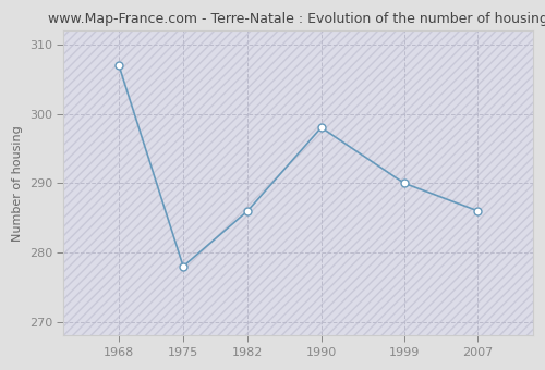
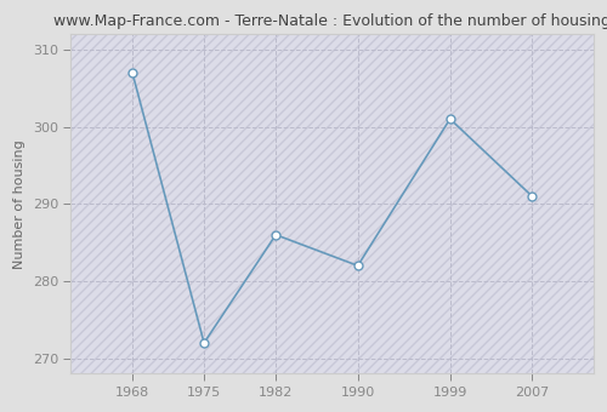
1975: 278 -> 272
1990: 298 -> 282
1999: 290 -> 301
2007: 286 -> 291
